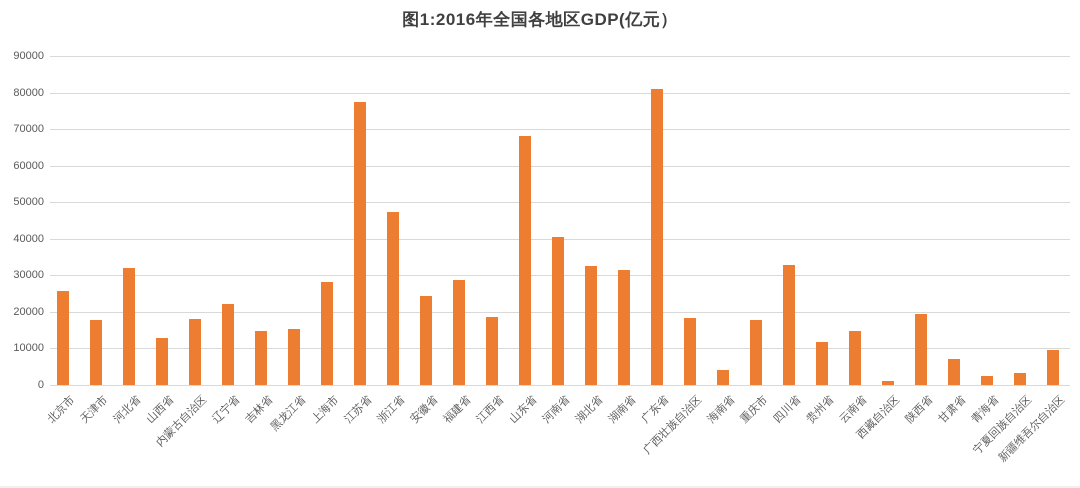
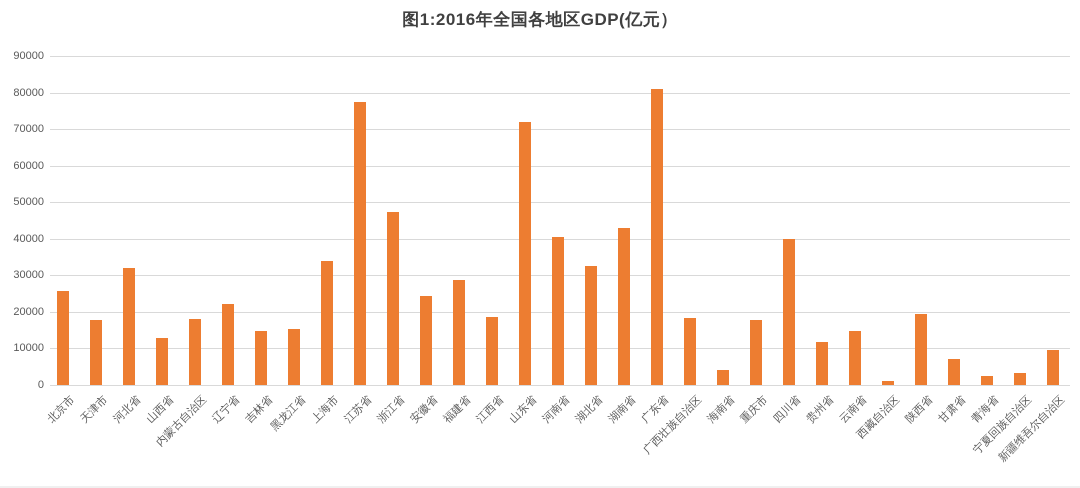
上海市: 28000 -> 34000
山东省: 68000 -> 72000
湖南省: 32000 -> 43000
四川省: 33000 -> 40000
